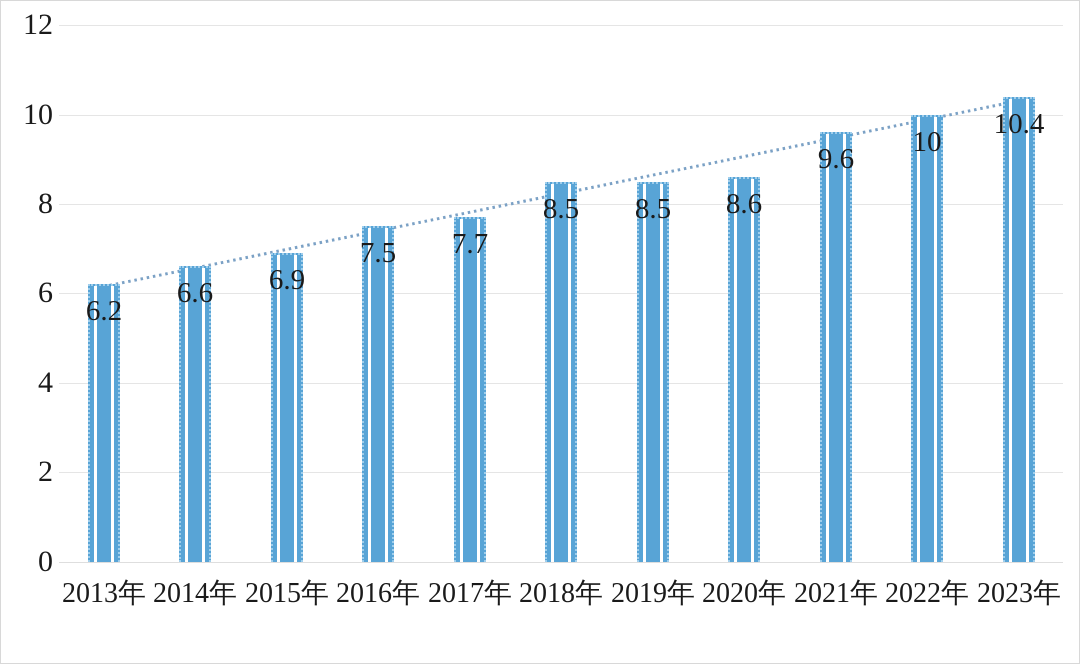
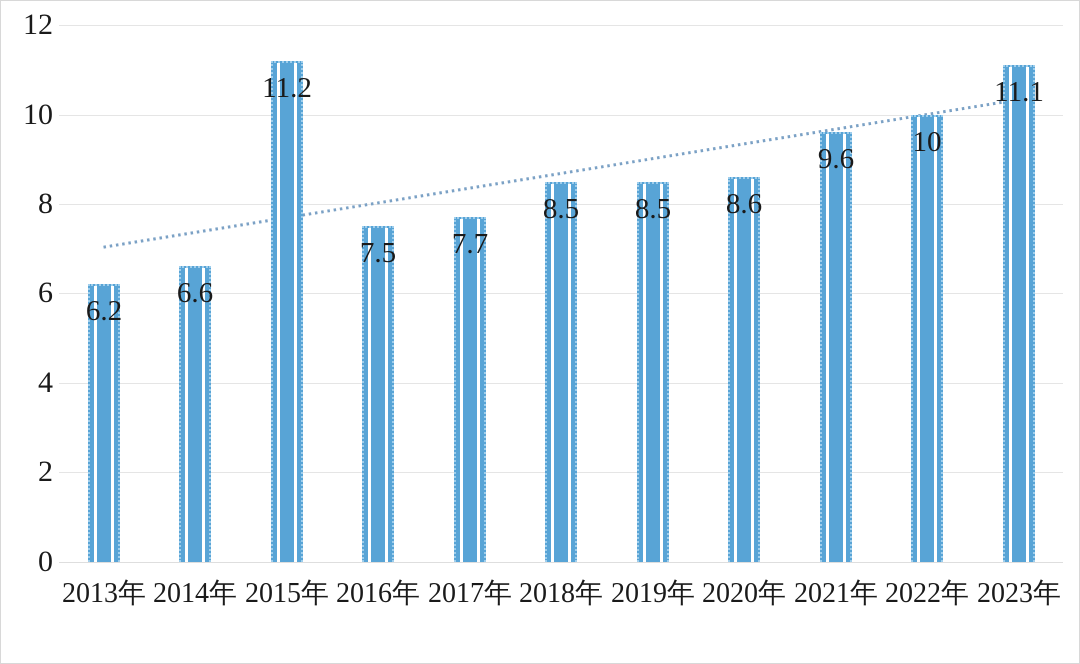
2015年: 6.9 -> 11.2
2023年: 10.4 -> 11.1
